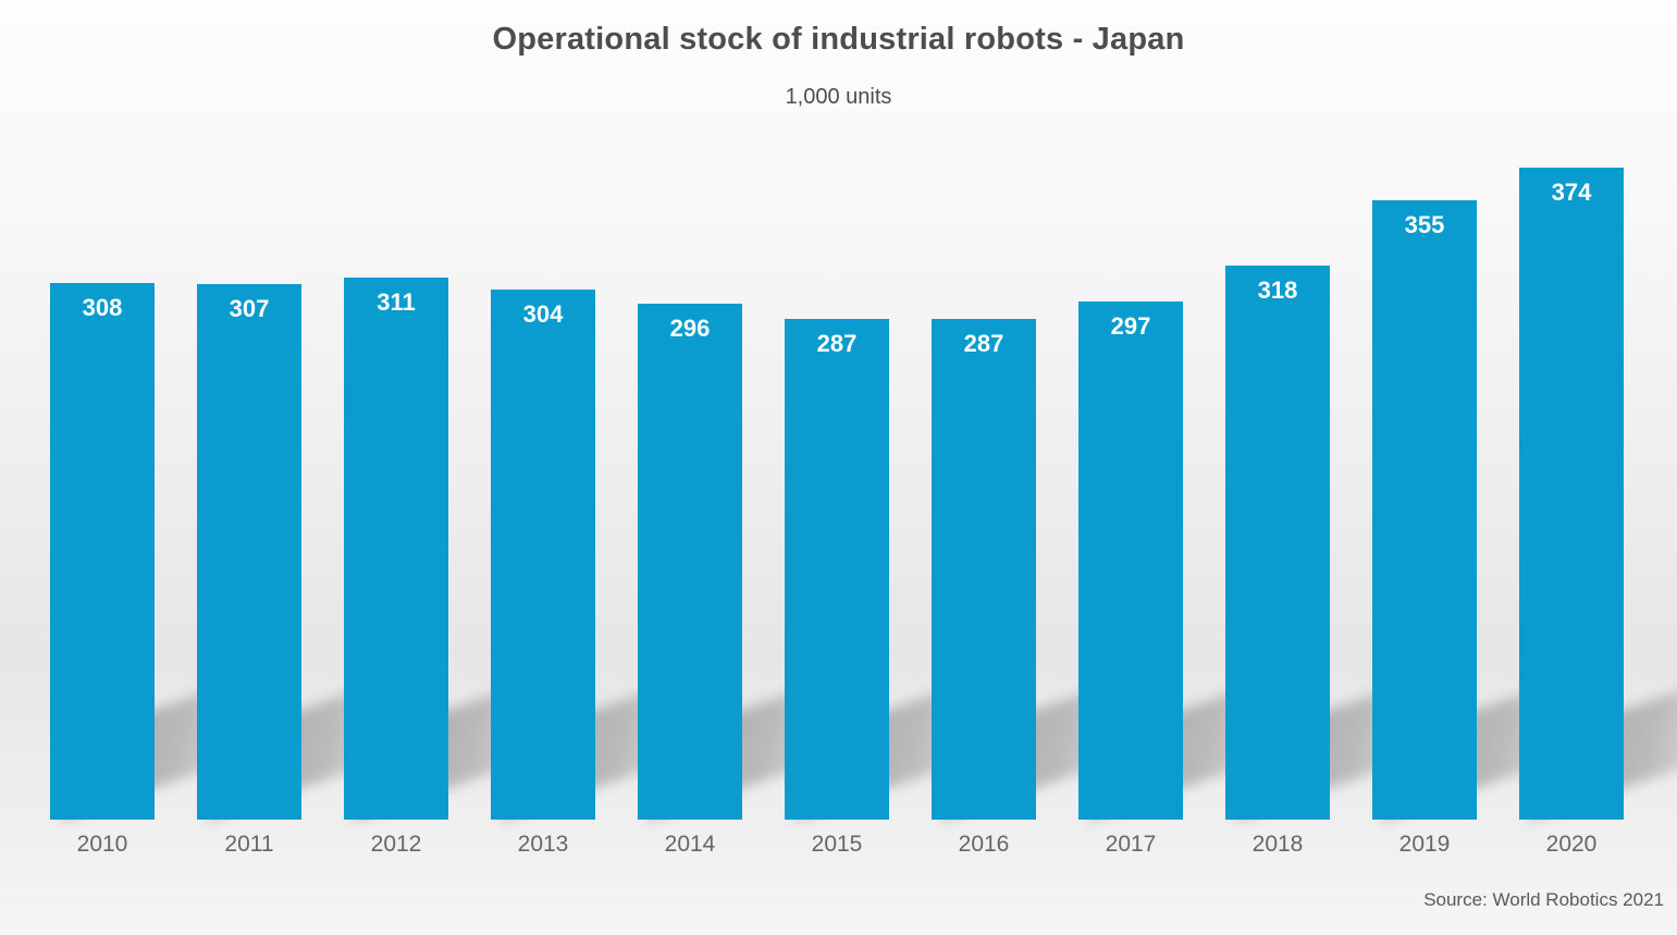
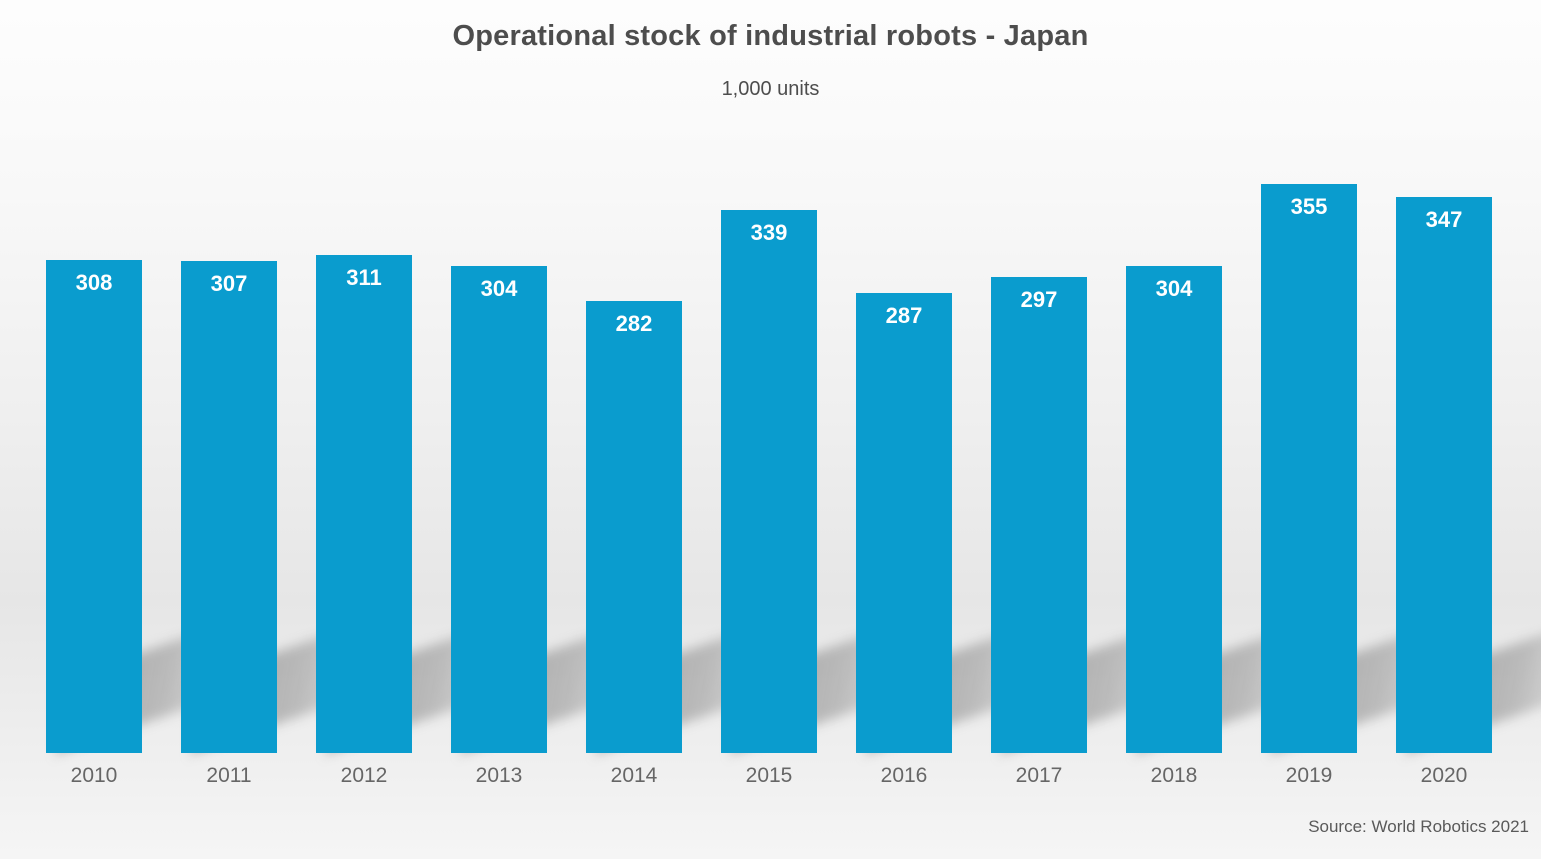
2014: 296 -> 282
2015: 287 -> 339
2018: 318 -> 304
2020: 374 -> 347
